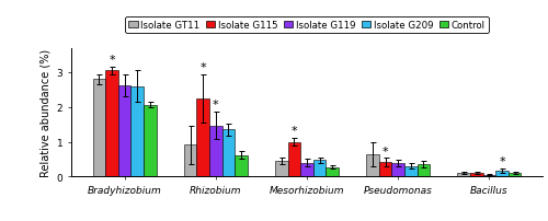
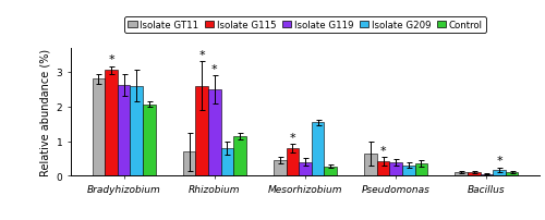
Isolate GT11/Rhizobium: 0.92 -> 0.70
Isolate G115/Rhizobium: 2.25 -> 2.60
Isolate G119/Rhizobium: 1.47 -> 2.50
Isolate G209/Rhizobium: 1.35 -> 0.80
Control/Rhizobium: 0.62 -> 1.15
Isolate G115/Mesorhizobium: 1.00 -> 0.80
Isolate G209/Mesorhizobium: 0.47 -> 1.55
